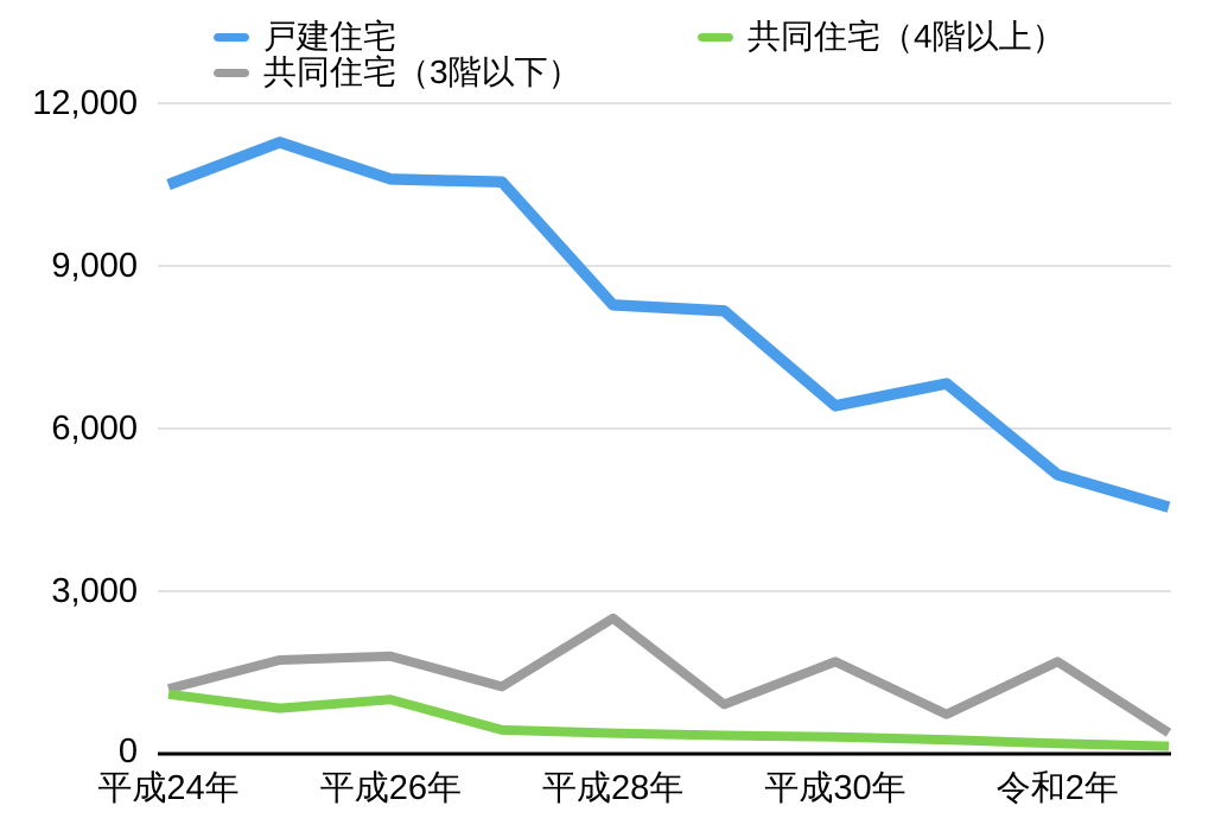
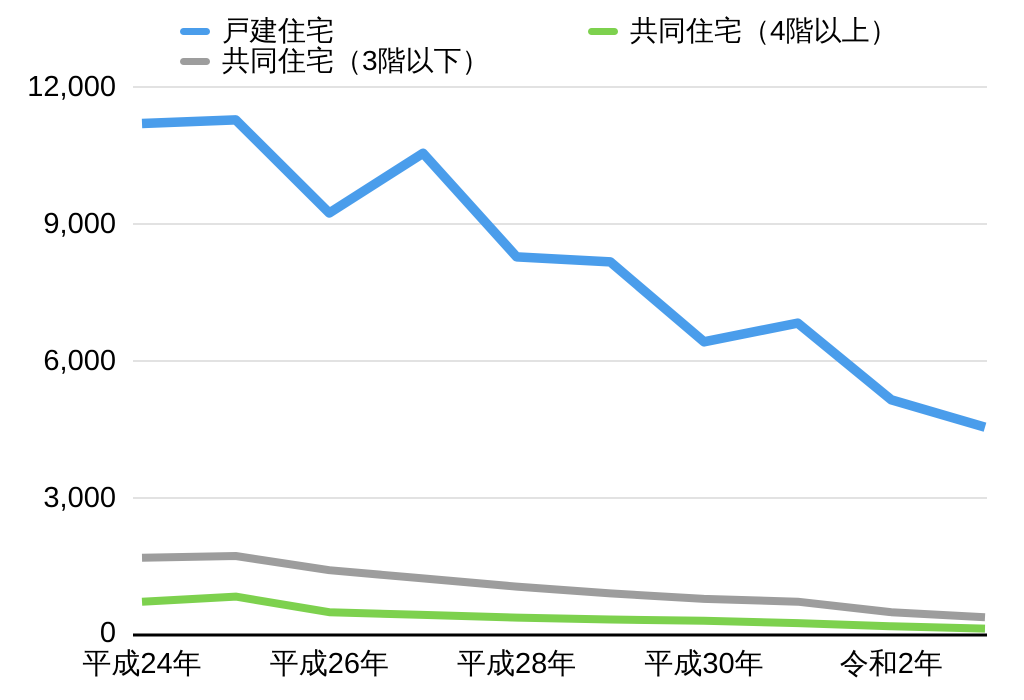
戸建住宅/平成24年: 10500 -> 11200
共同住宅（3階以下）/平成24年: 1200 -> 1700
共同住宅（4階以上）/平成24年: 1100 -> 700
戸建住宅/平成26年: 10600 -> 9200
共同住宅（3階以下）/平成26年: 1800 -> 1400
共同住宅（4階以上）/平成26年: 1000 -> 500
共同住宅（3階以下）/平成28年: 2500 -> 1100
共同住宅（3階以下）/平成30年: 1700 -> 800
共同住宅（3階以下）/令和2年: 1700 -> 500
